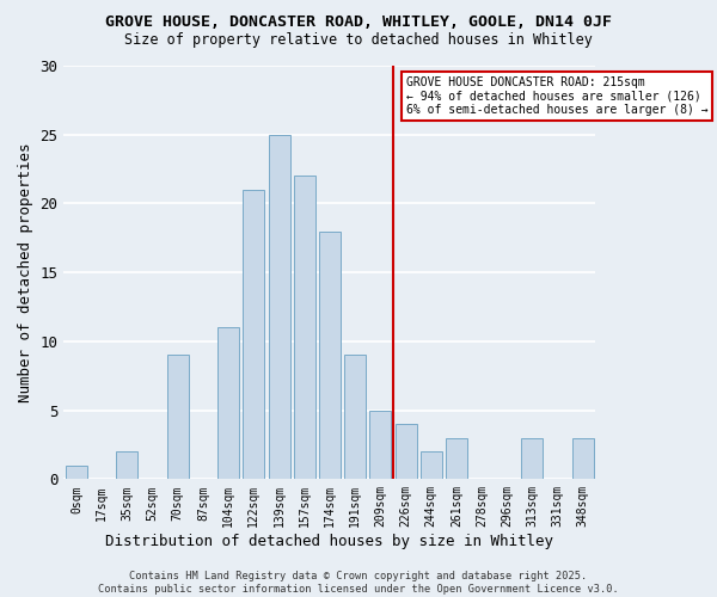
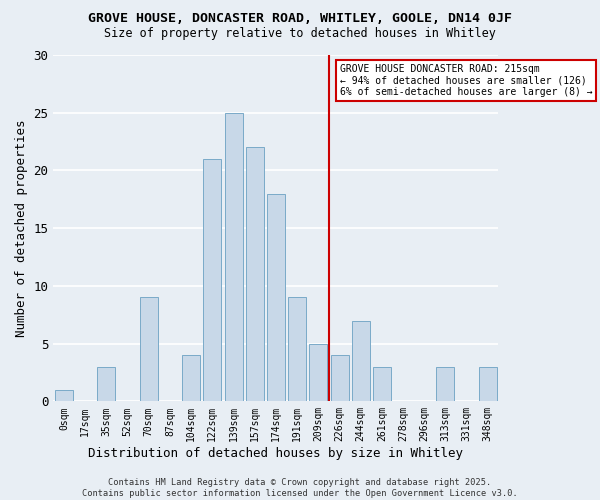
35sqm: 2 -> 3
104sqm: 11 -> 4
244sqm: 2 -> 7
